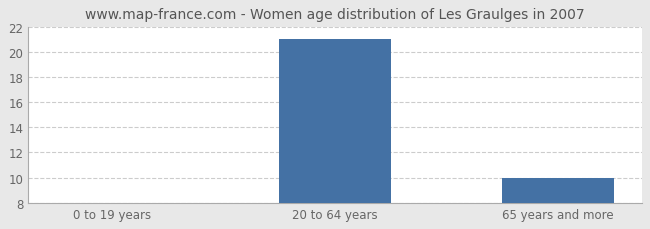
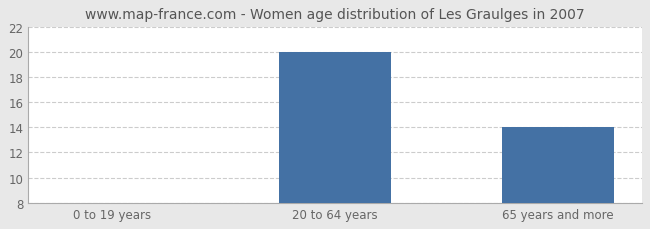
20 to 64 years: 21 -> 20
65 years and more: 10 -> 14
